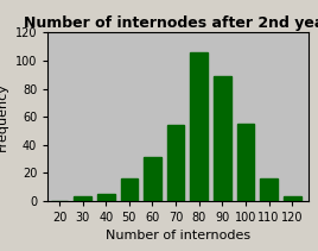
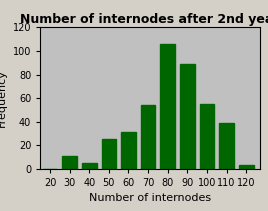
30: 3 -> 11
50: 16 -> 25
110: 16 -> 39
